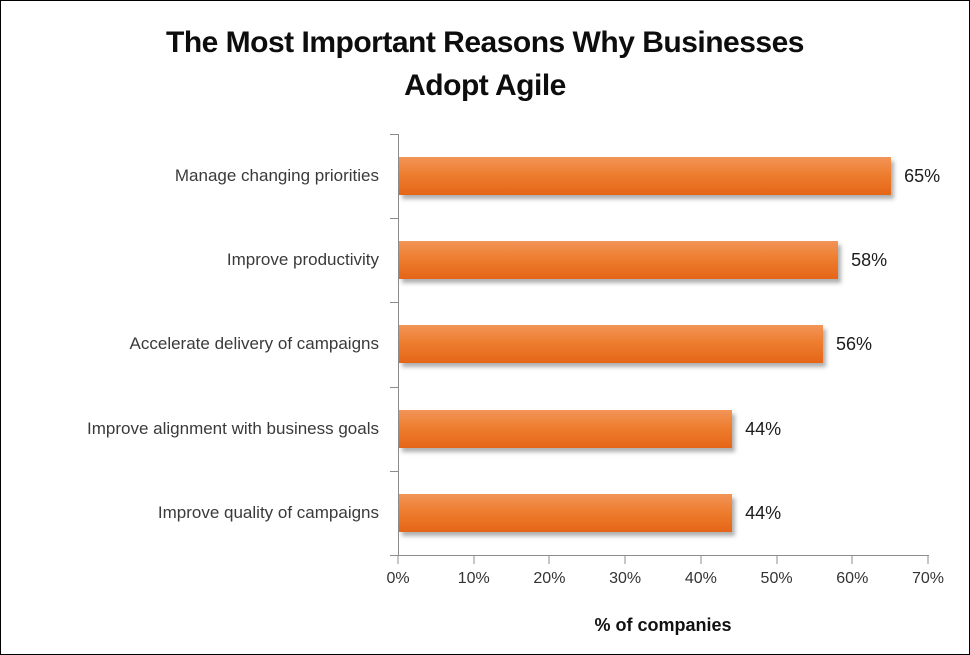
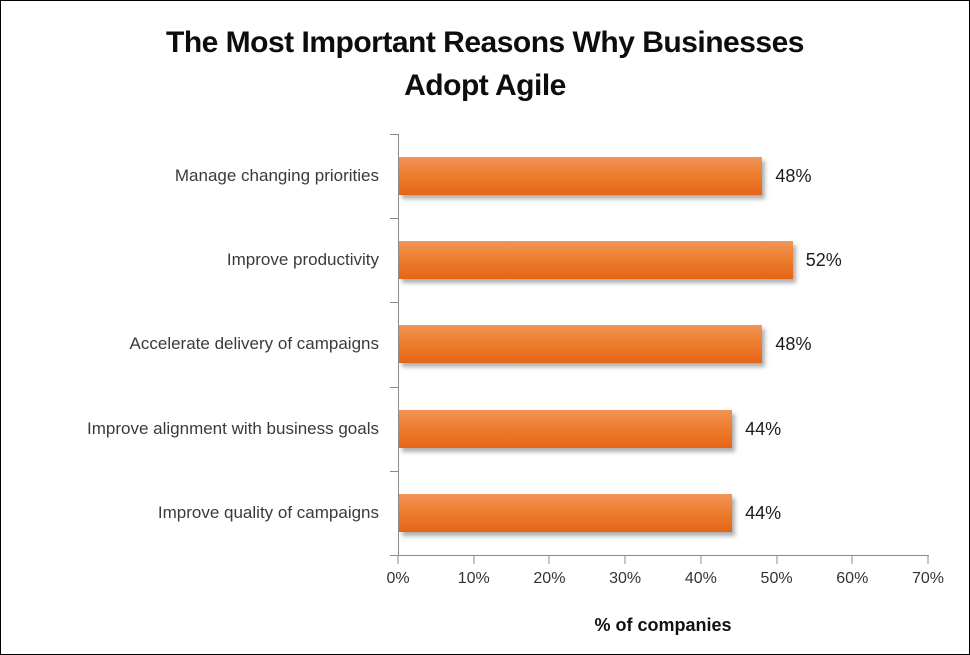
Manage changing priorities: 65% -> 48%
Improve productivity: 58% -> 52%
Accelerate delivery of campaigns: 56% -> 48%
